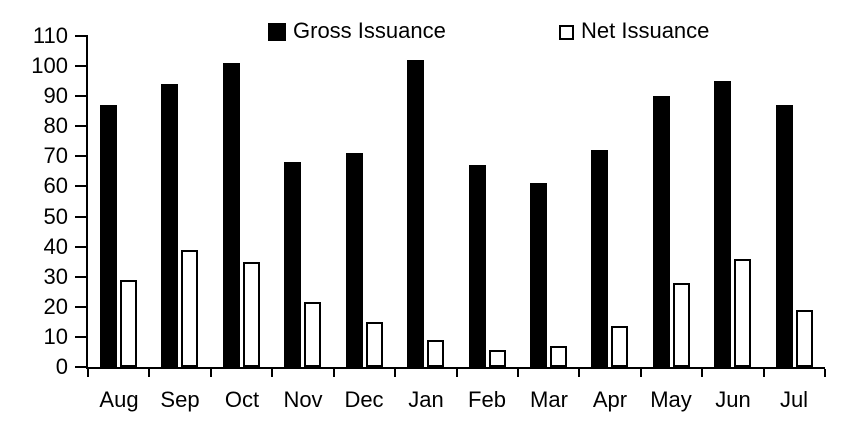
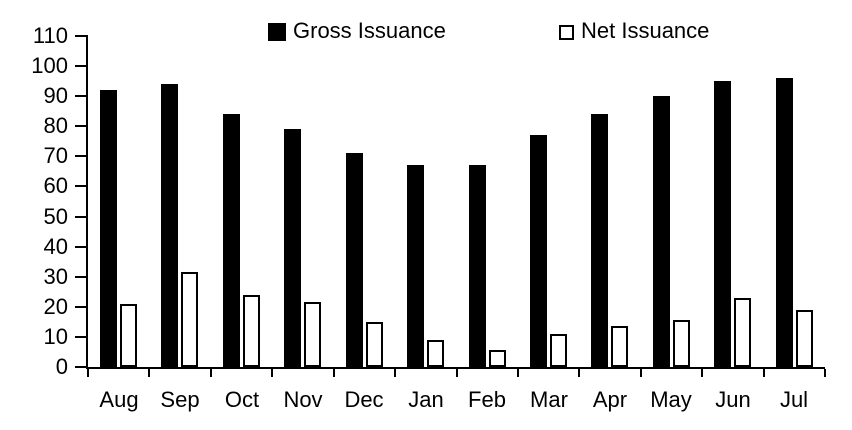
Gross Issuance/Aug: 87 -> 92
Net Issuance/Aug: 29 -> 21
Net Issuance/Sep: 39 -> 32
Gross Issuance/Oct: 101 -> 84
Net Issuance/Oct: 35 -> 24
Gross Issuance/Nov: 68 -> 79
Gross Issuance/Jan: 102 -> 67
Gross Issuance/Mar: 61 -> 77
Net Issuance/Mar: 7 -> 11
Gross Issuance/Apr: 72 -> 84
Net Issuance/May: 28 -> 16
Net Issuance/Jun: 36 -> 23
Gross Issuance/Jul: 87 -> 96
